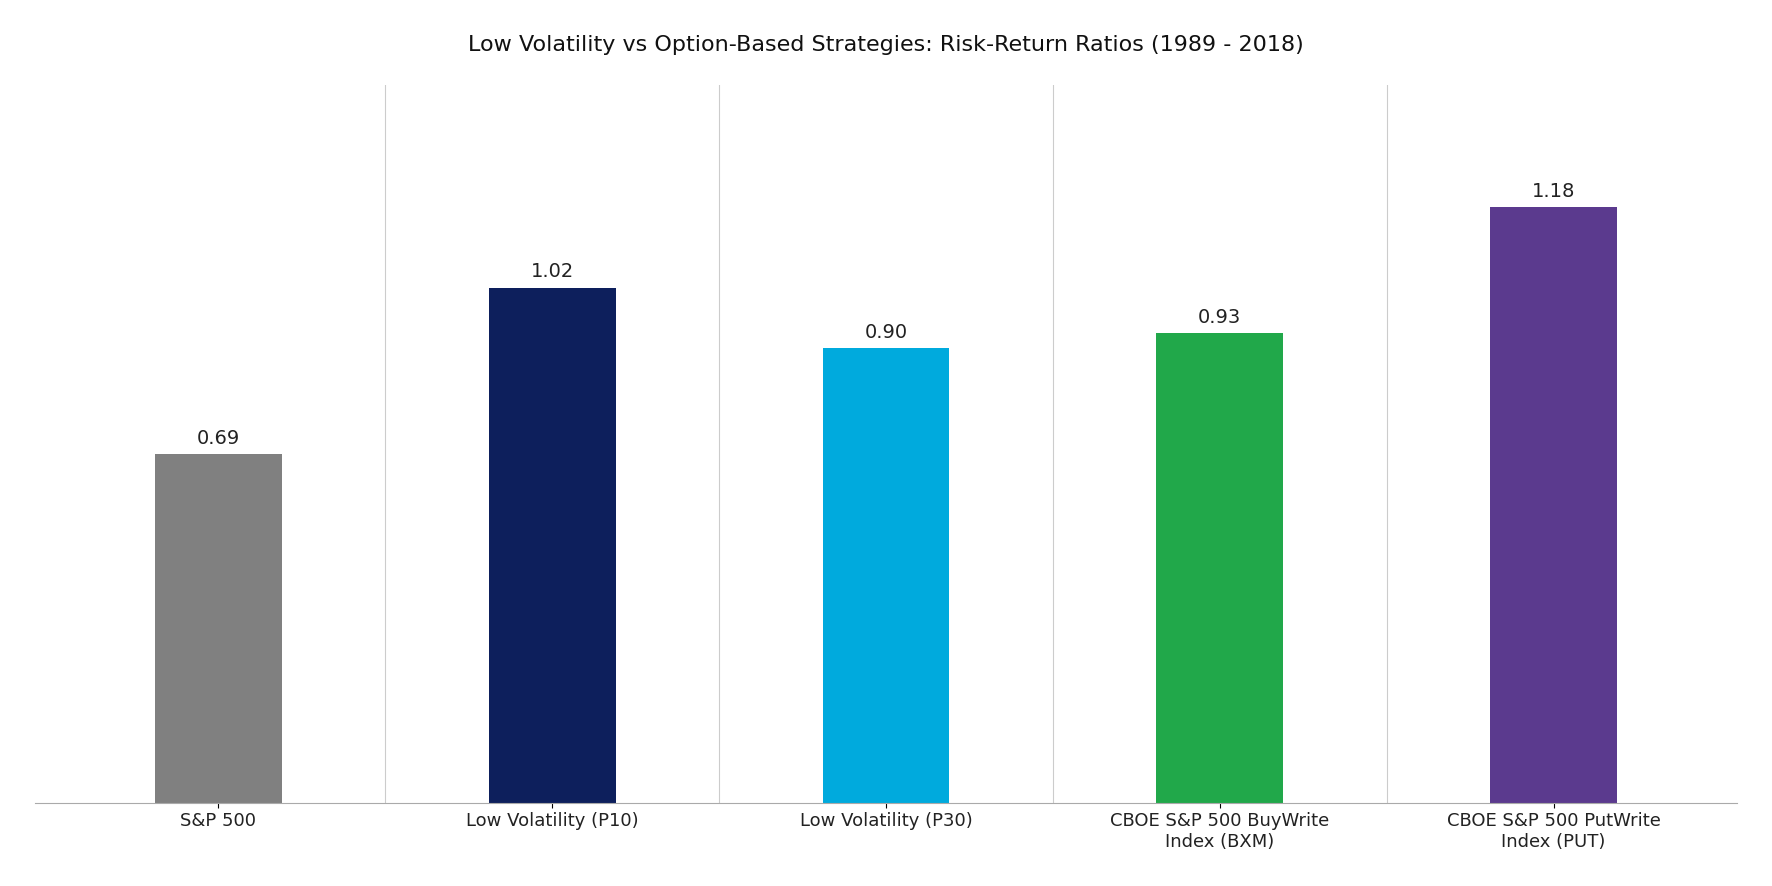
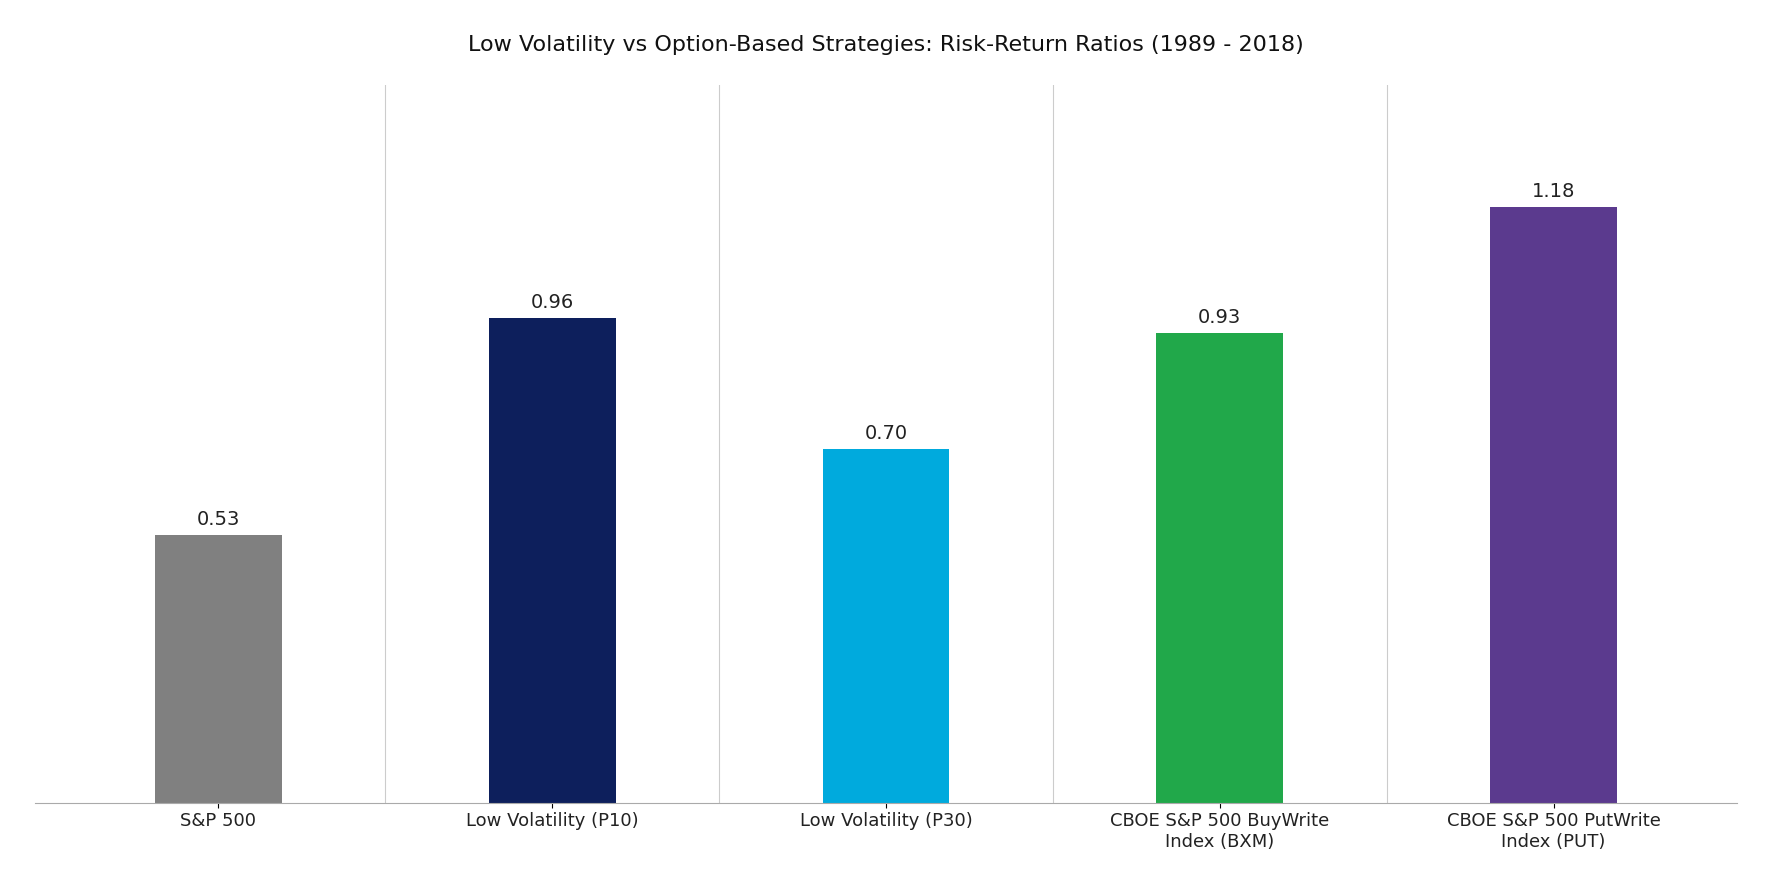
S&P 500: 0.69 -> 0.53
Low Volatility (P10): 1.02 -> 0.96
Low Volatility (P30): 0.90 -> 0.70
